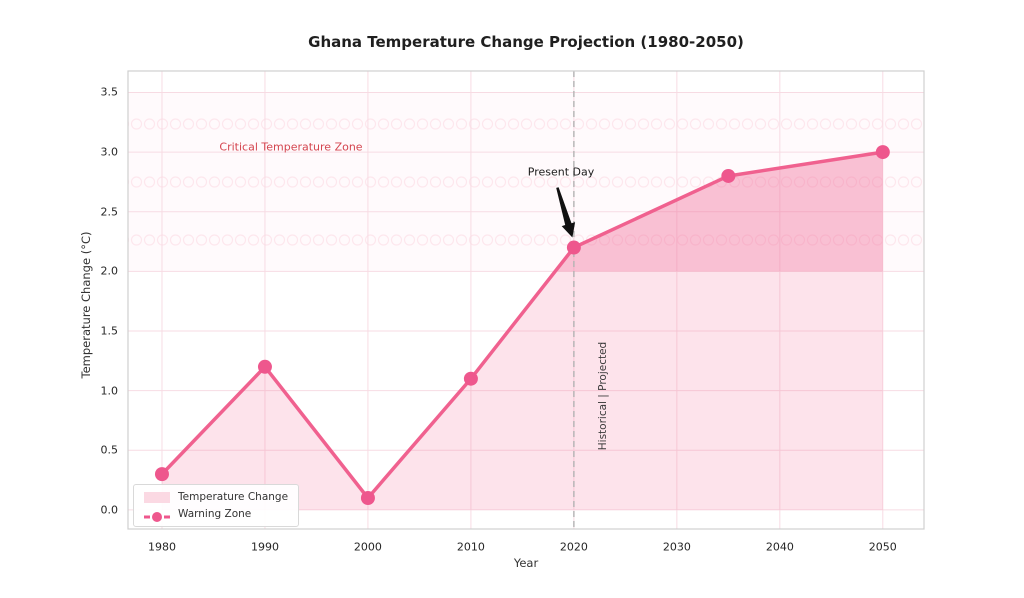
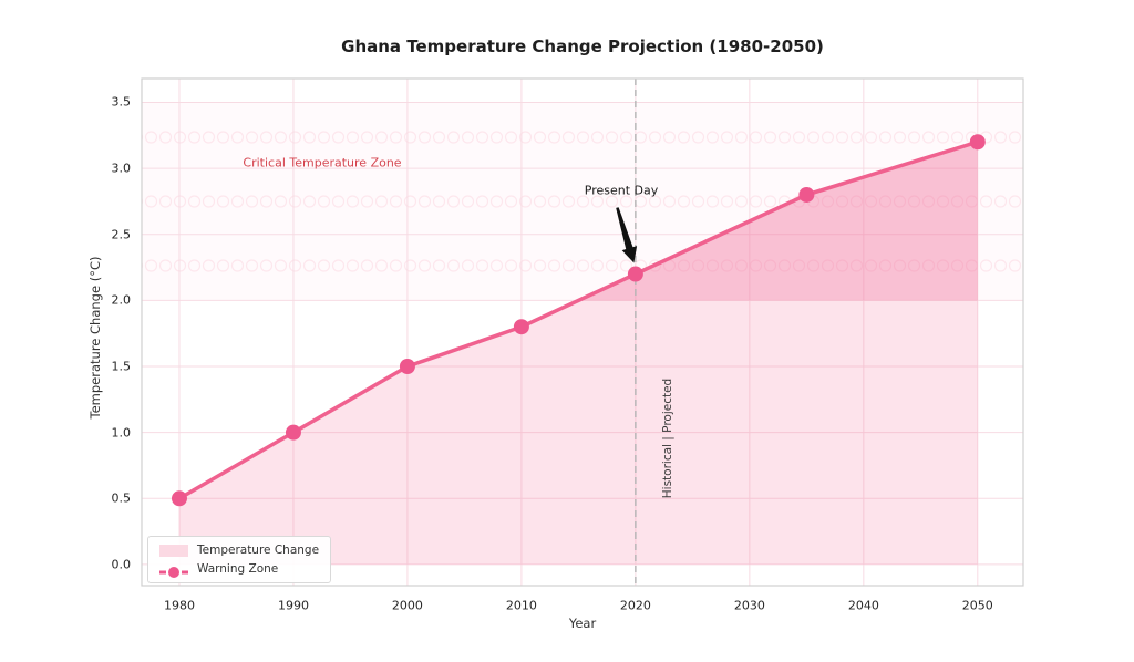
1980: 0.3 -> 0.5
1990: 1.2 -> 1.0
2000: 0.1 -> 1.5
2010: 1.1 -> 1.8
2050: 3.0 -> 3.2
